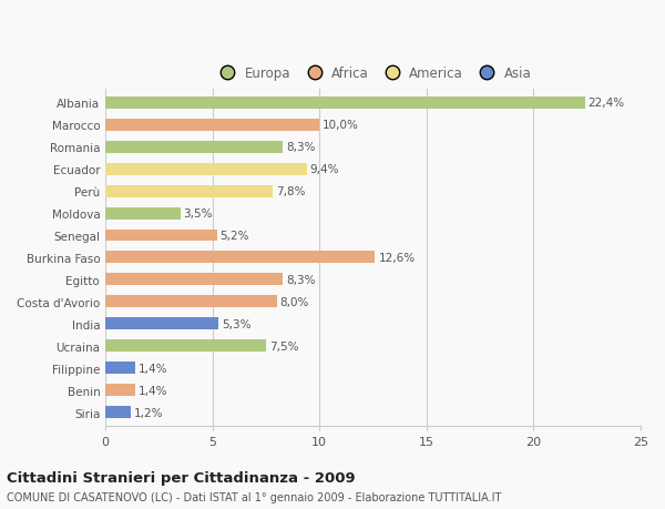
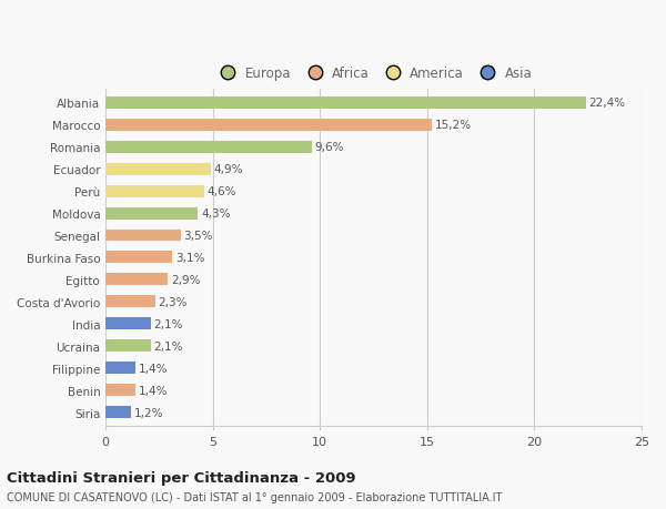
Marocco: 10,0% -> 15,2%
Romania: 8,3% -> 9,6%
Ecuador: 9,4% -> 4,9%
Perù: 7,8% -> 4,6%
Moldova: 3,5% -> 4,3%
Senegal: 5,2% -> 3,5%
Burkina Faso: 12,6% -> 3,1%
Egitto: 8,3% -> 2,9%
Costa d'Avorio: 8,0% -> 2,3%
India: 5,3% -> 2,1%
Ucraina: 7,5% -> 2,1%
